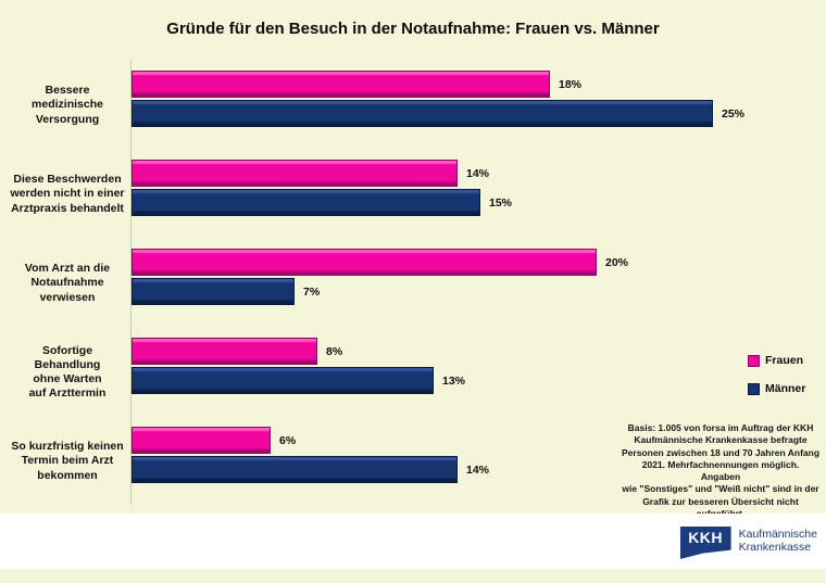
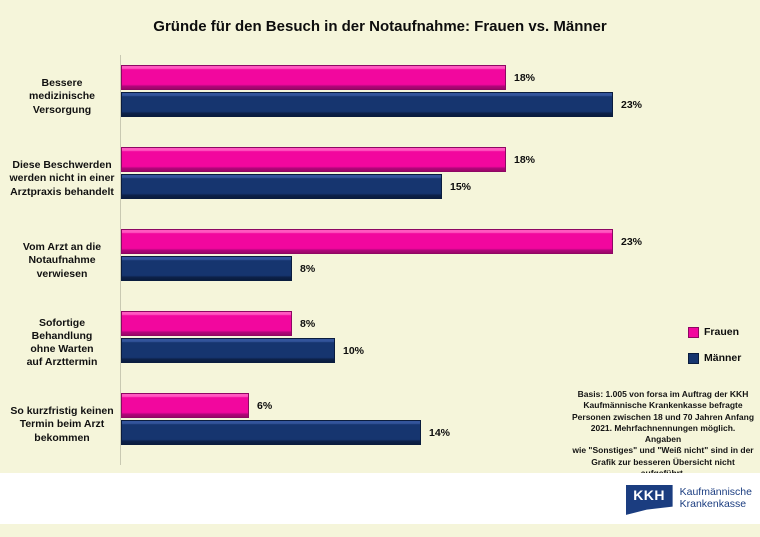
Männer/Bessere medizinische Versorgung: 25% -> 23%
Frauen/Diese Beschwerden werden nicht in einer Arztpraxis behandelt: 14% -> 18%
Frauen/Vom Arzt an die Notaufnahme verwiesen: 20% -> 23%
Männer/Vom Arzt an die Notaufnahme verwiesen: 7% -> 8%
Männer/Sofortige Behandlung ohne Warten auf Arzttermin: 13% -> 10%
